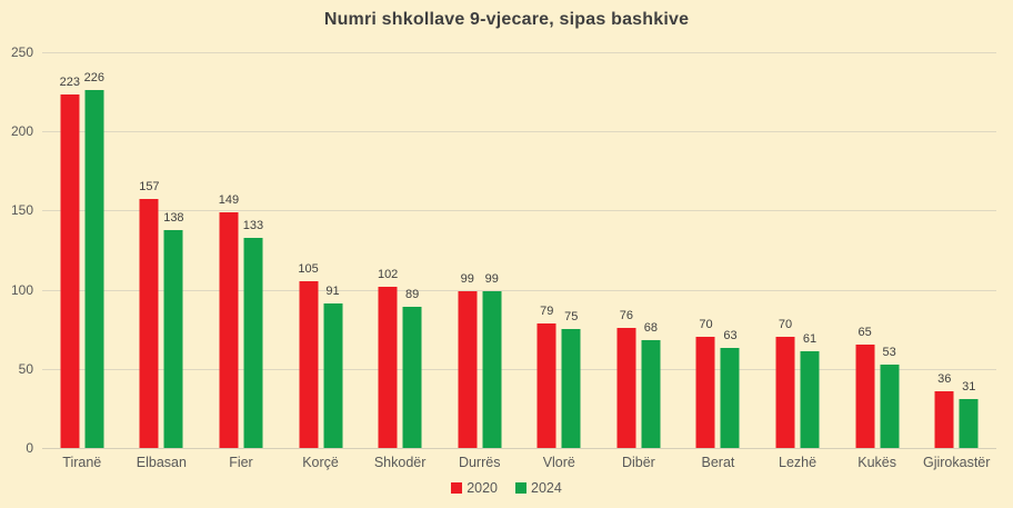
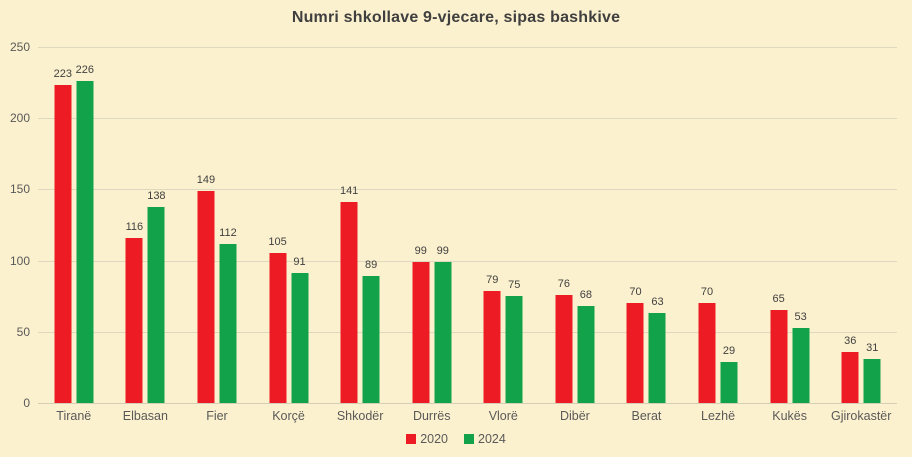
2020/Elbasan: 157 -> 116
2024/Fier: 133 -> 112
2020/Shkodër: 102 -> 141
2024/Lezhë: 61 -> 29
